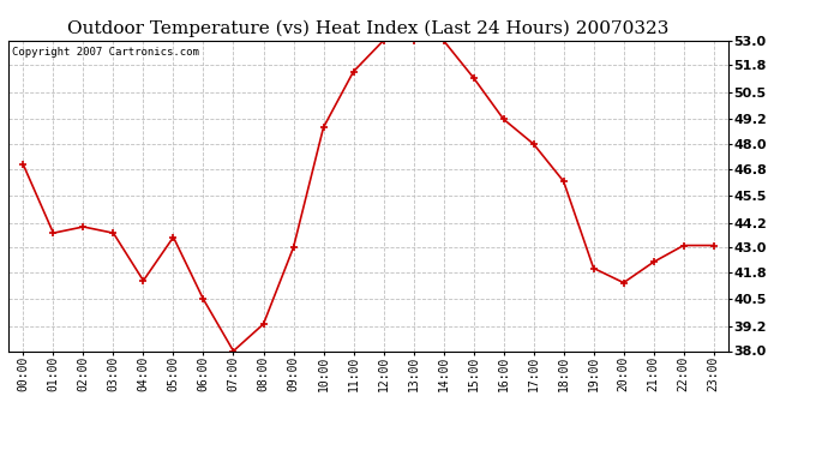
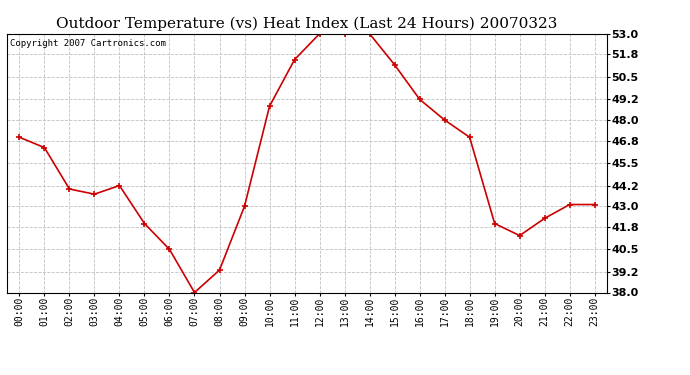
01:00: 43.7 -> 46.4
04:00: 41.4 -> 44.2
05:00: 43.5 -> 42.0
18:00: 46.2 -> 47.0
